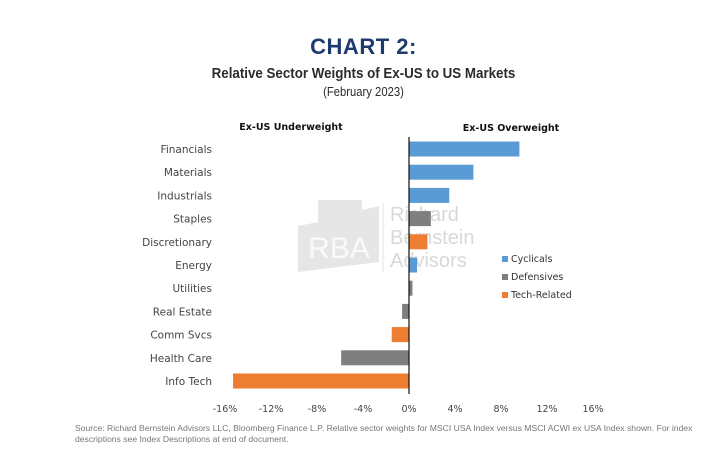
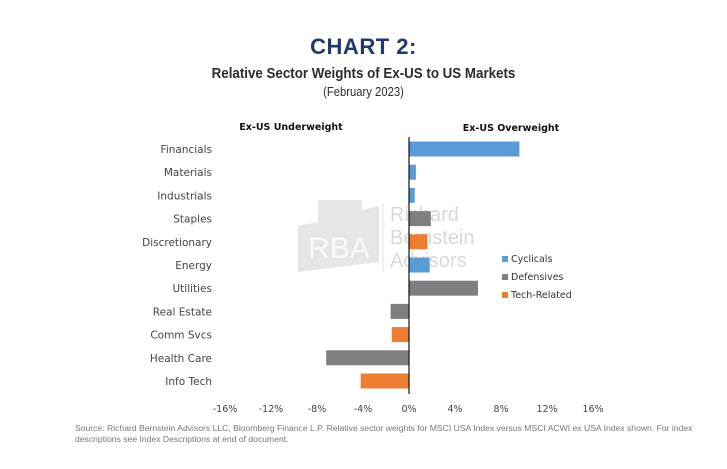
Materials: 5.6% -> 0.6%
Industrials: 3.5% -> 0.5%
Energy: 0.7% -> 1.8%
Utilities: 0.3% -> 6.0%
Real Estate: -0.6% -> -1.6%
Health Care: -5.9% -> -7.2%
Info Tech: -15.3% -> -4.2%
